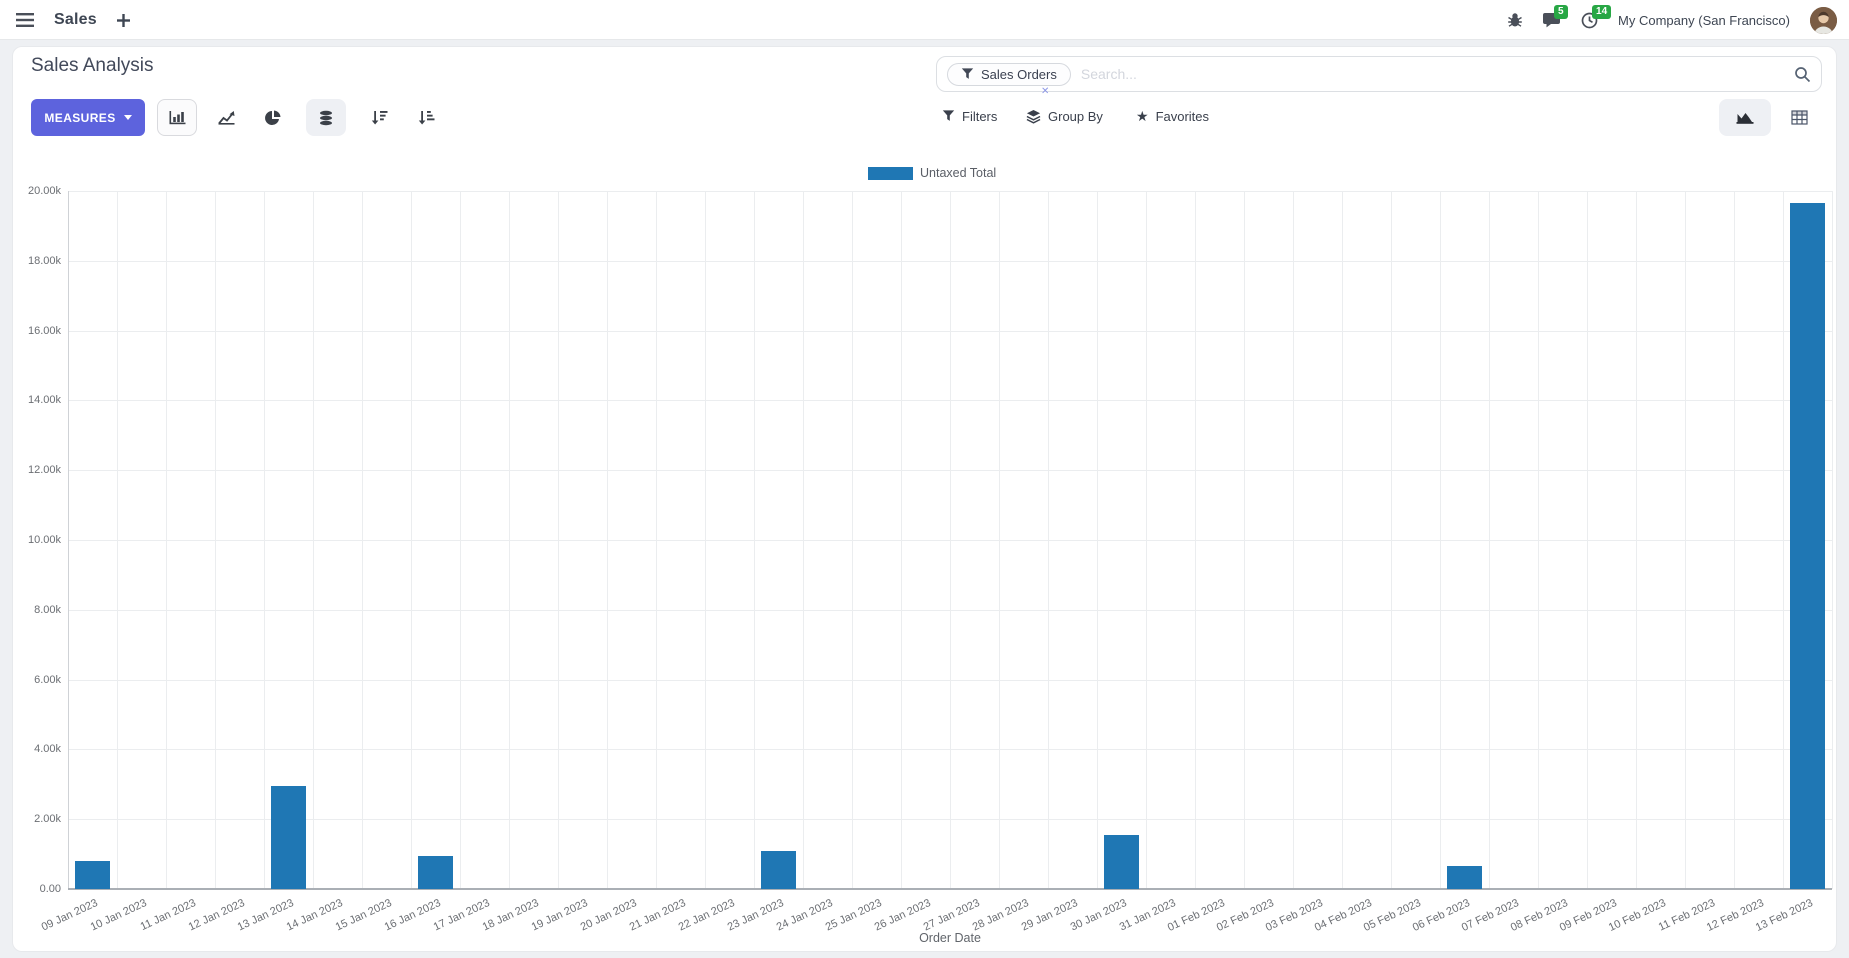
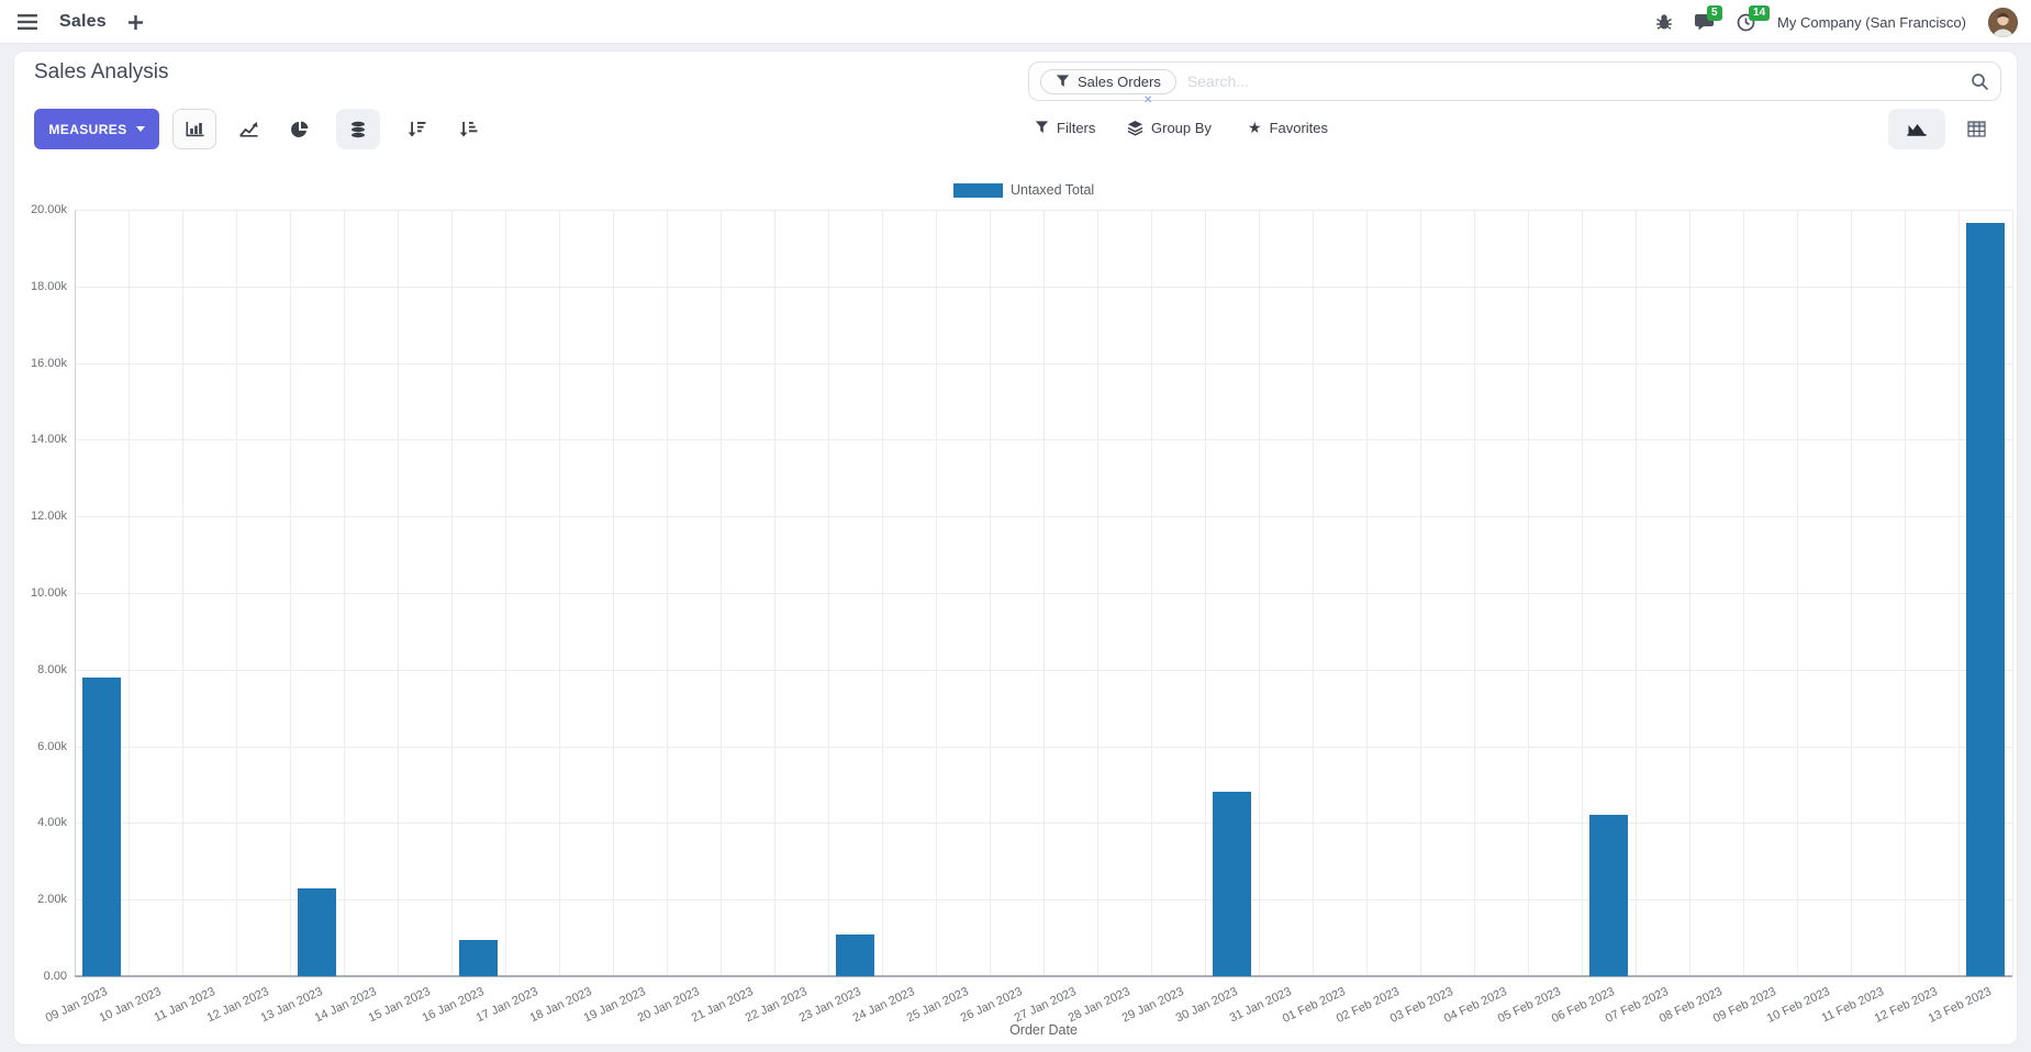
09 Jan 2023: 0.8k -> 7.8k
13 Jan 2023: 3.0k -> 2.3k
30 Jan 2023: 1.6k -> 4.8k
06 Feb 2023: 0.7k -> 4.2k
